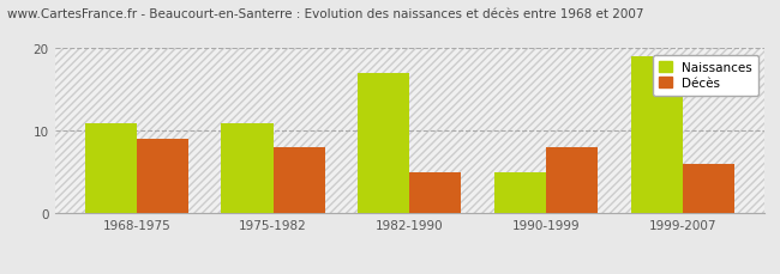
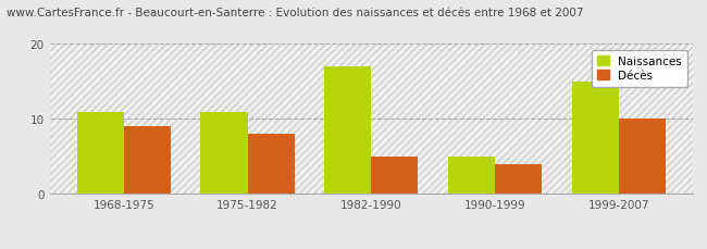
Décès/1990-1999: 8 -> 4
Naissances/1999-2007: 19 -> 15
Décès/1999-2007: 6 -> 10
